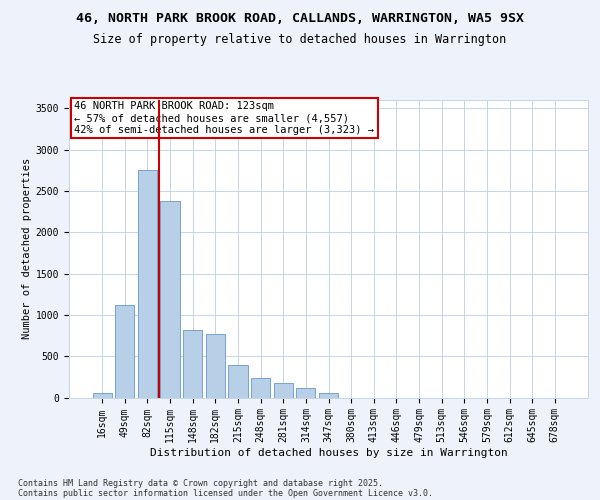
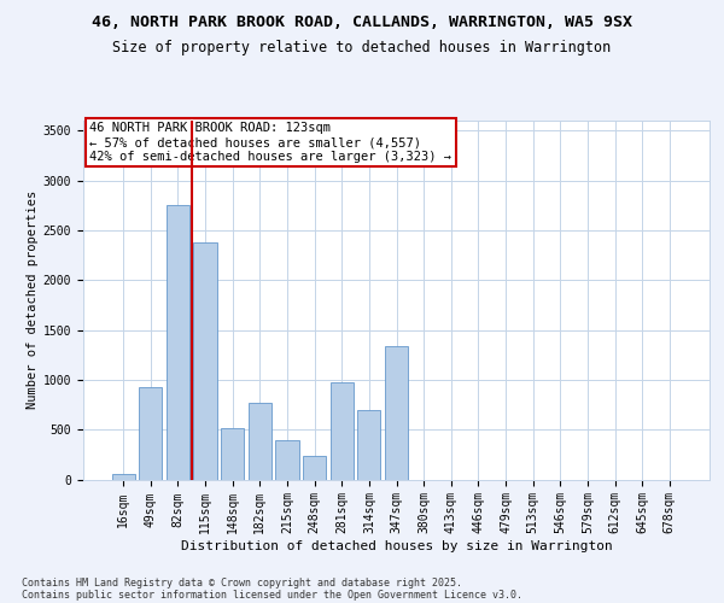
49sqm: 1120 -> 920
148sqm: 820 -> 520
281sqm: 180 -> 980
314sqm: 120 -> 700
347sqm: 50 -> 1340
